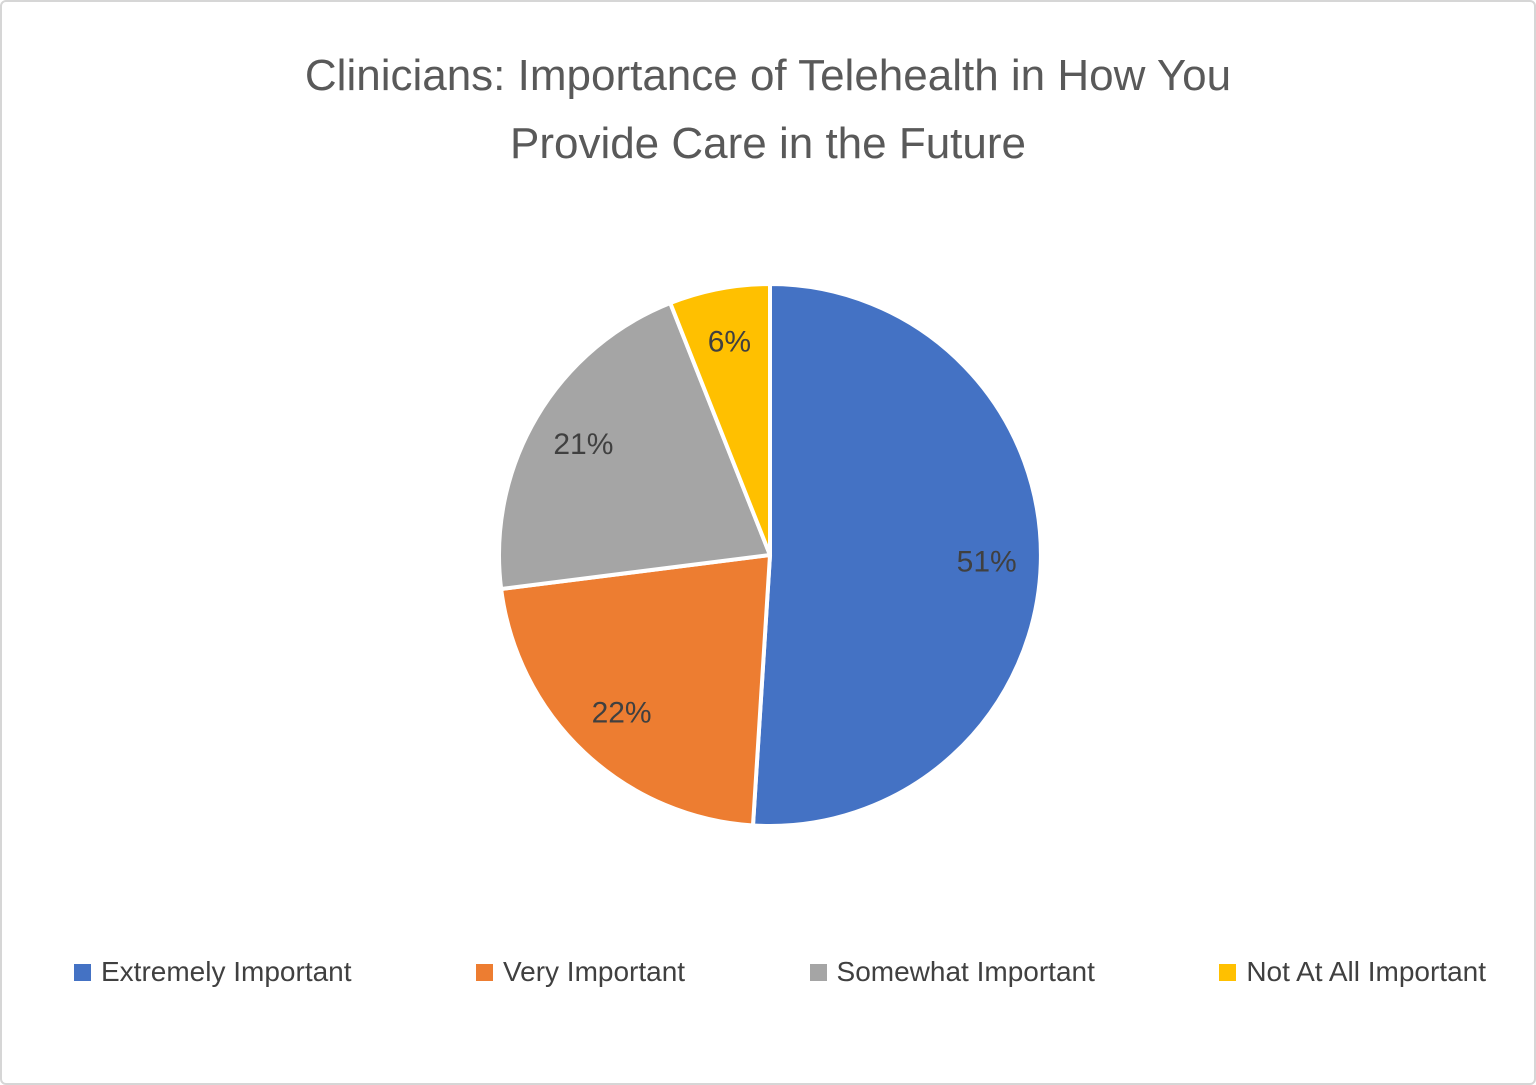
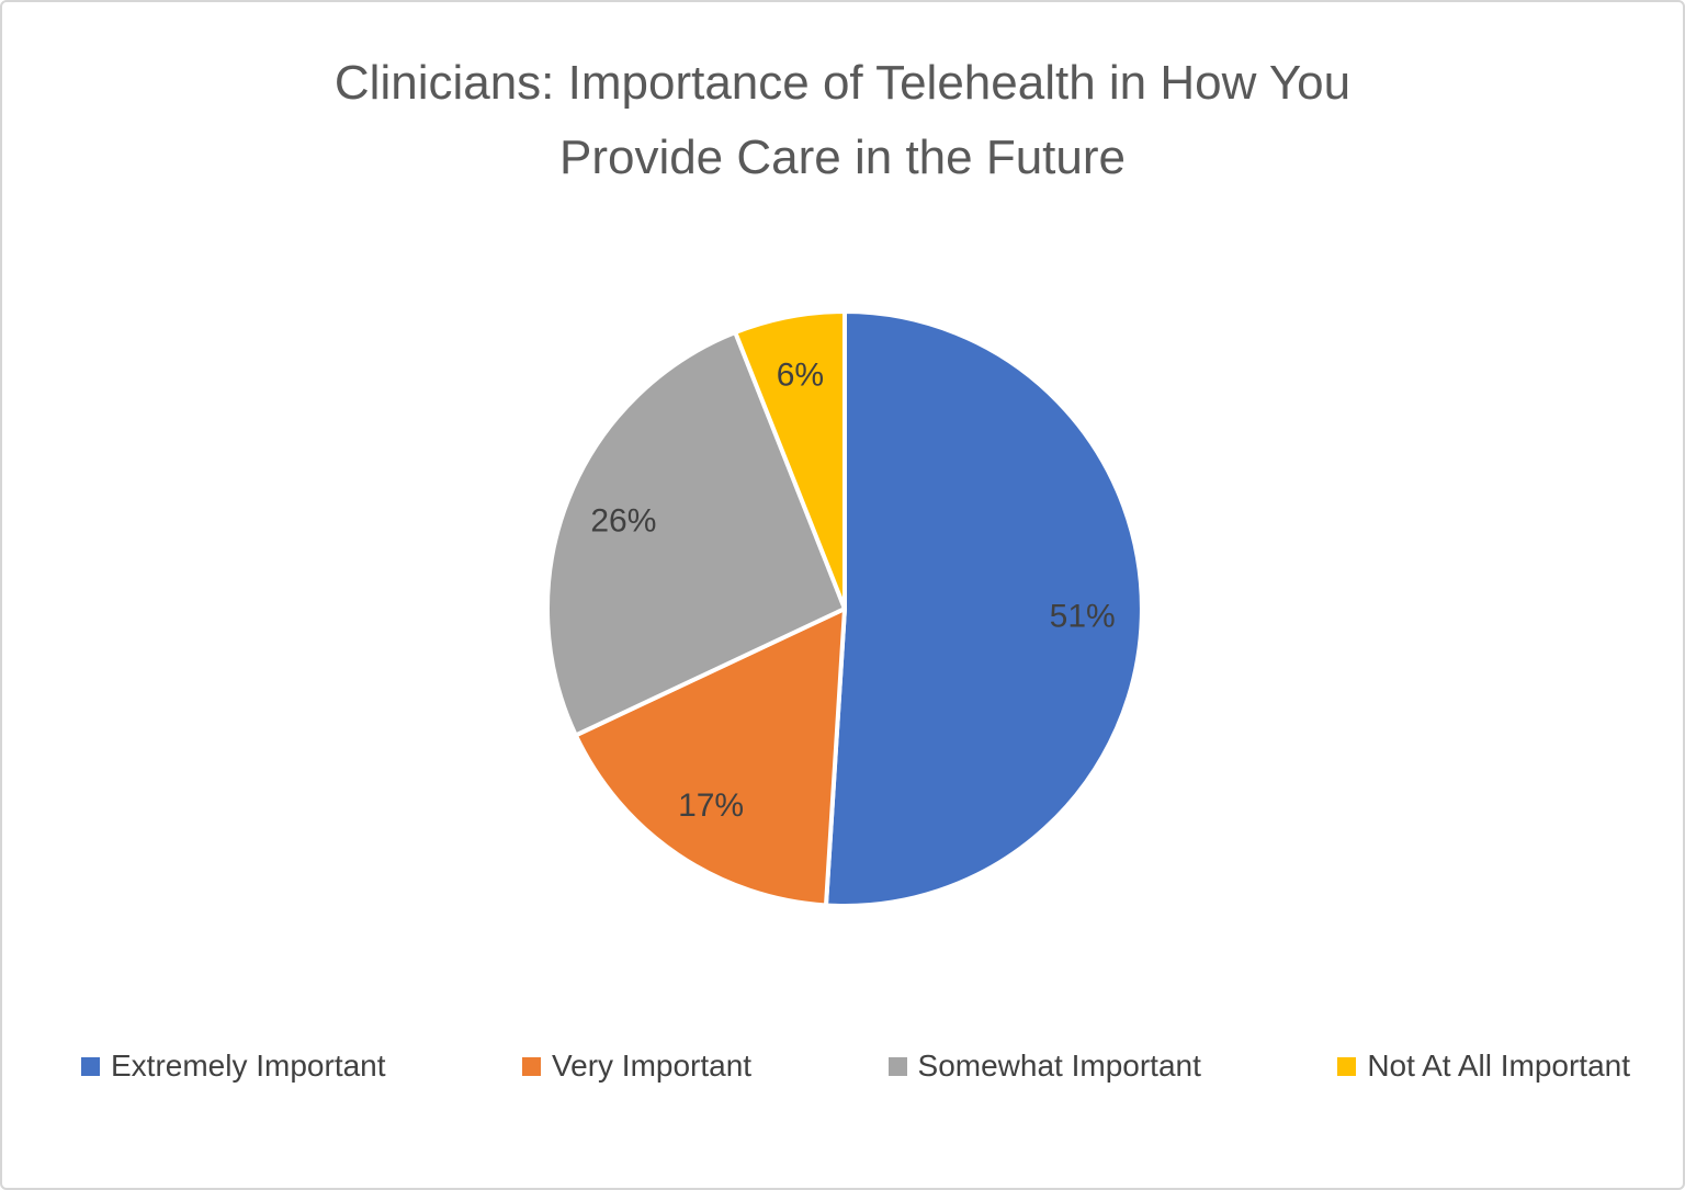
Very Important: 22% -> 17%
Somewhat Important: 21% -> 26%
